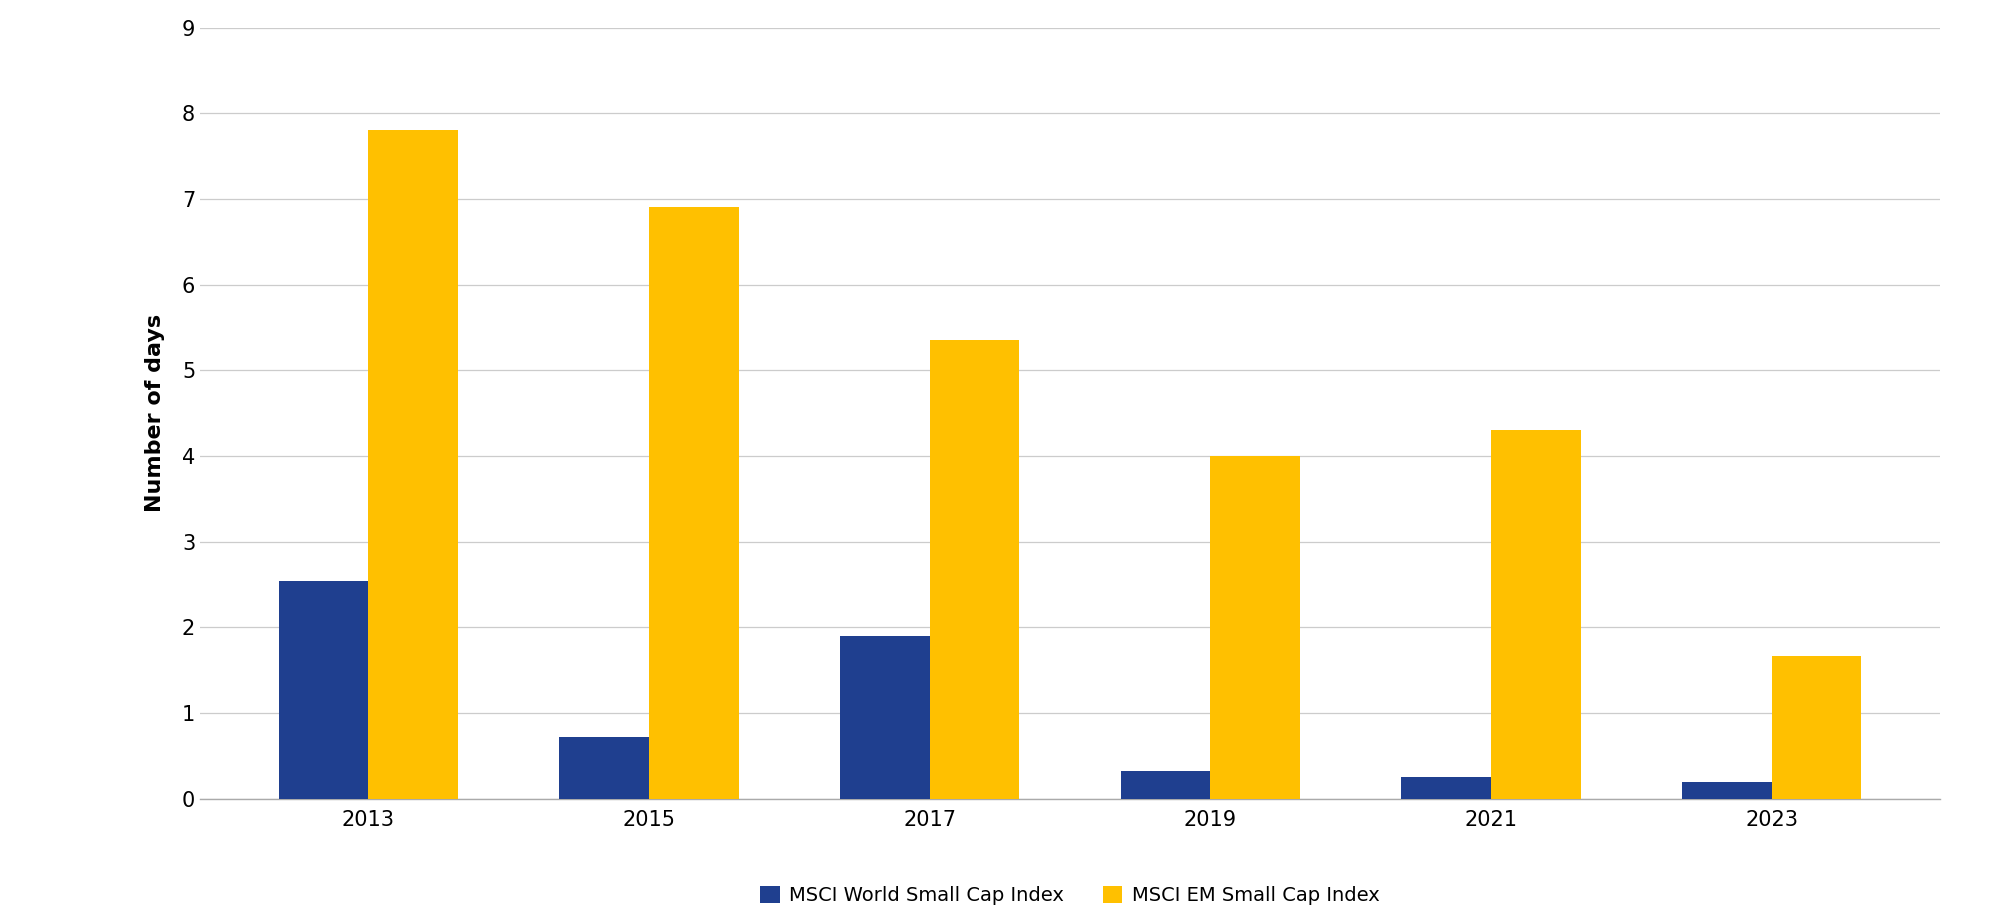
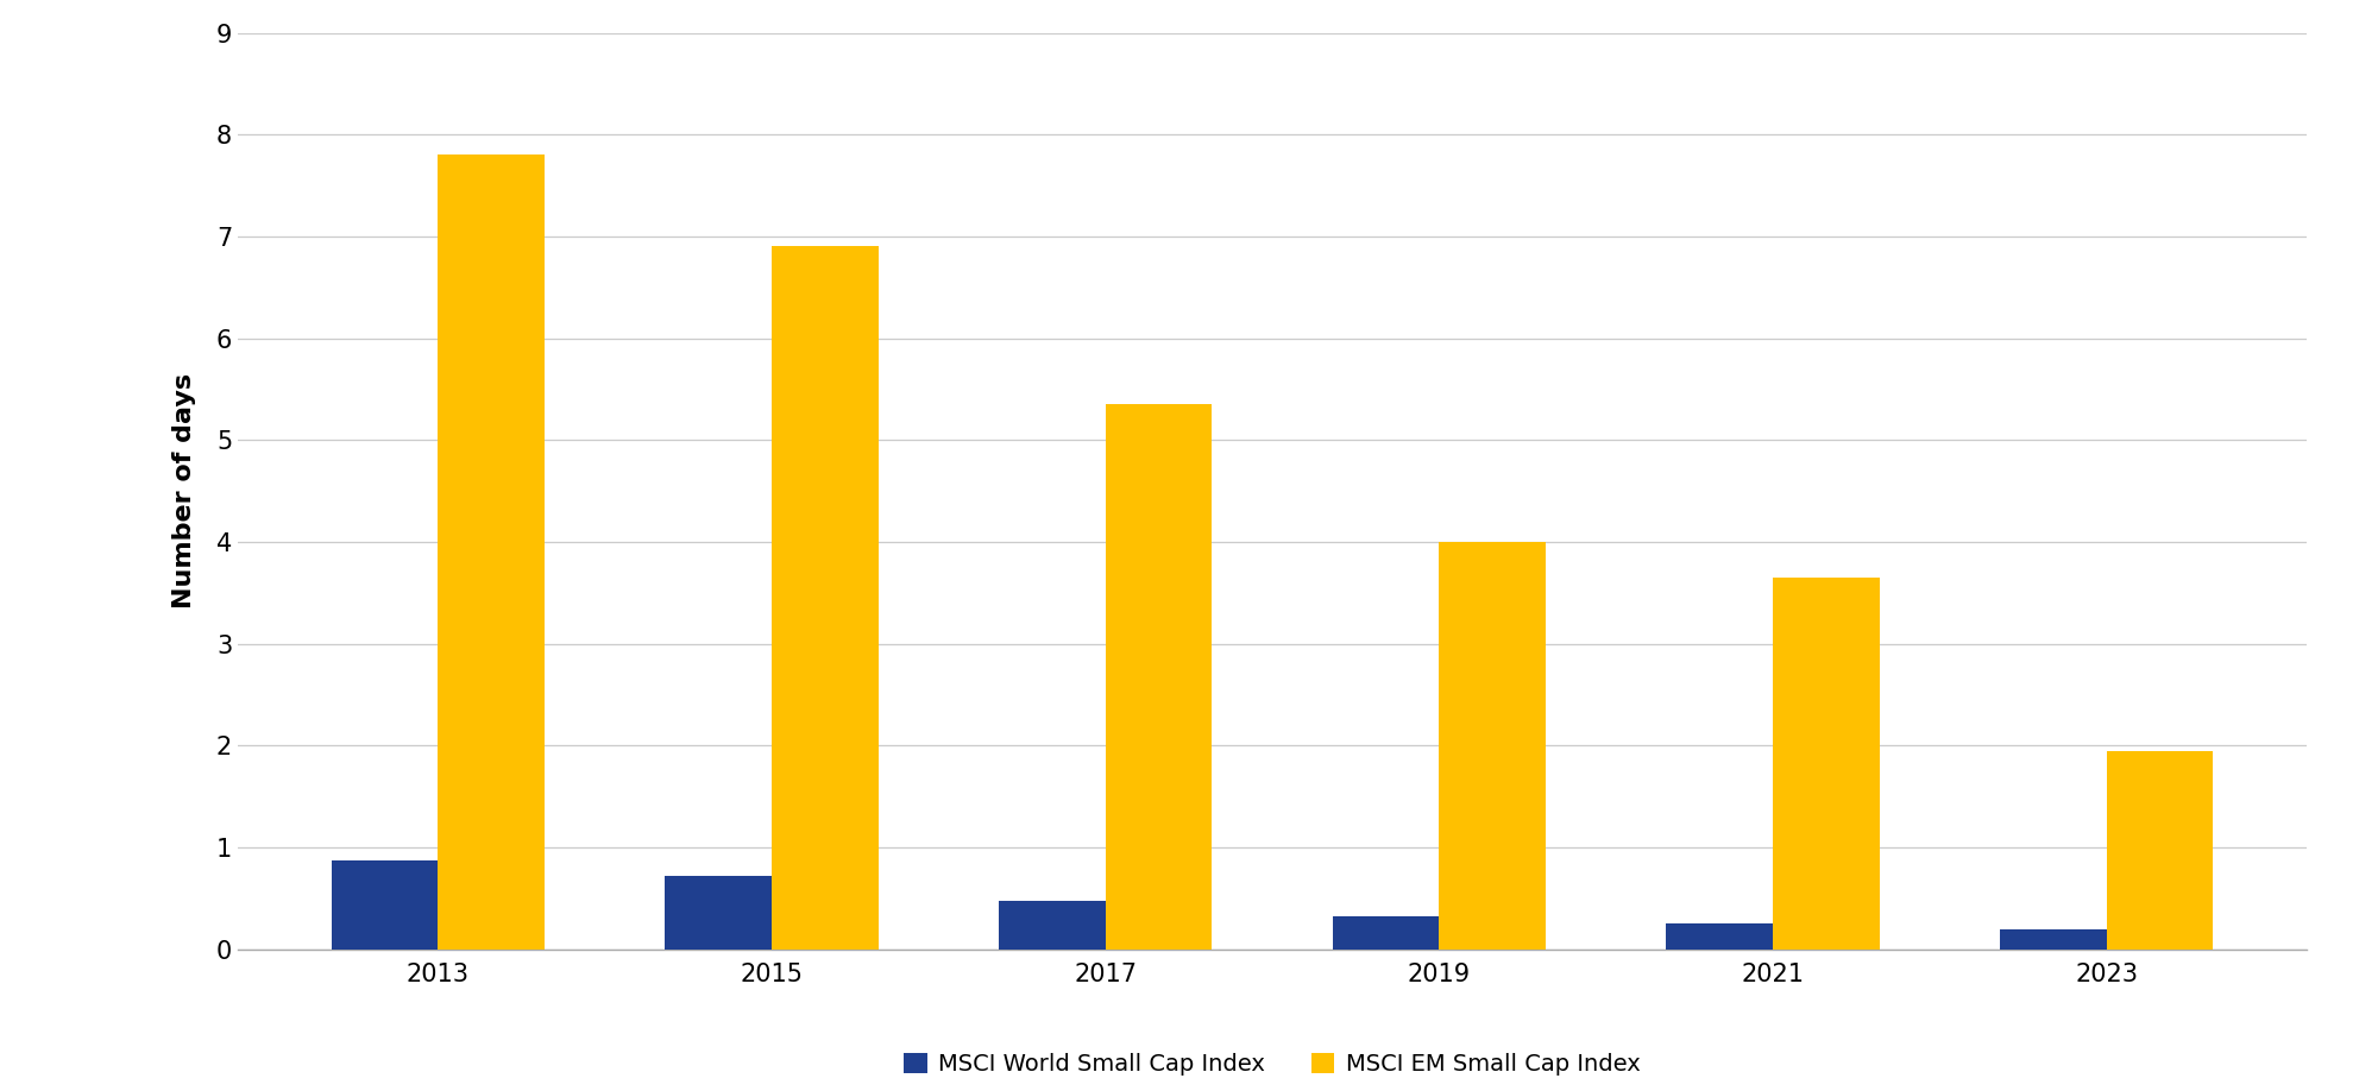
MSCI World Small Cap Index/2013: 2.54 -> 0.87
MSCI World Small Cap Index/2017: 1.90 -> 0.47
MSCI EM Small Cap Index/2021: 4.30 -> 3.65
MSCI EM Small Cap Index/2023: 1.66 -> 1.95
